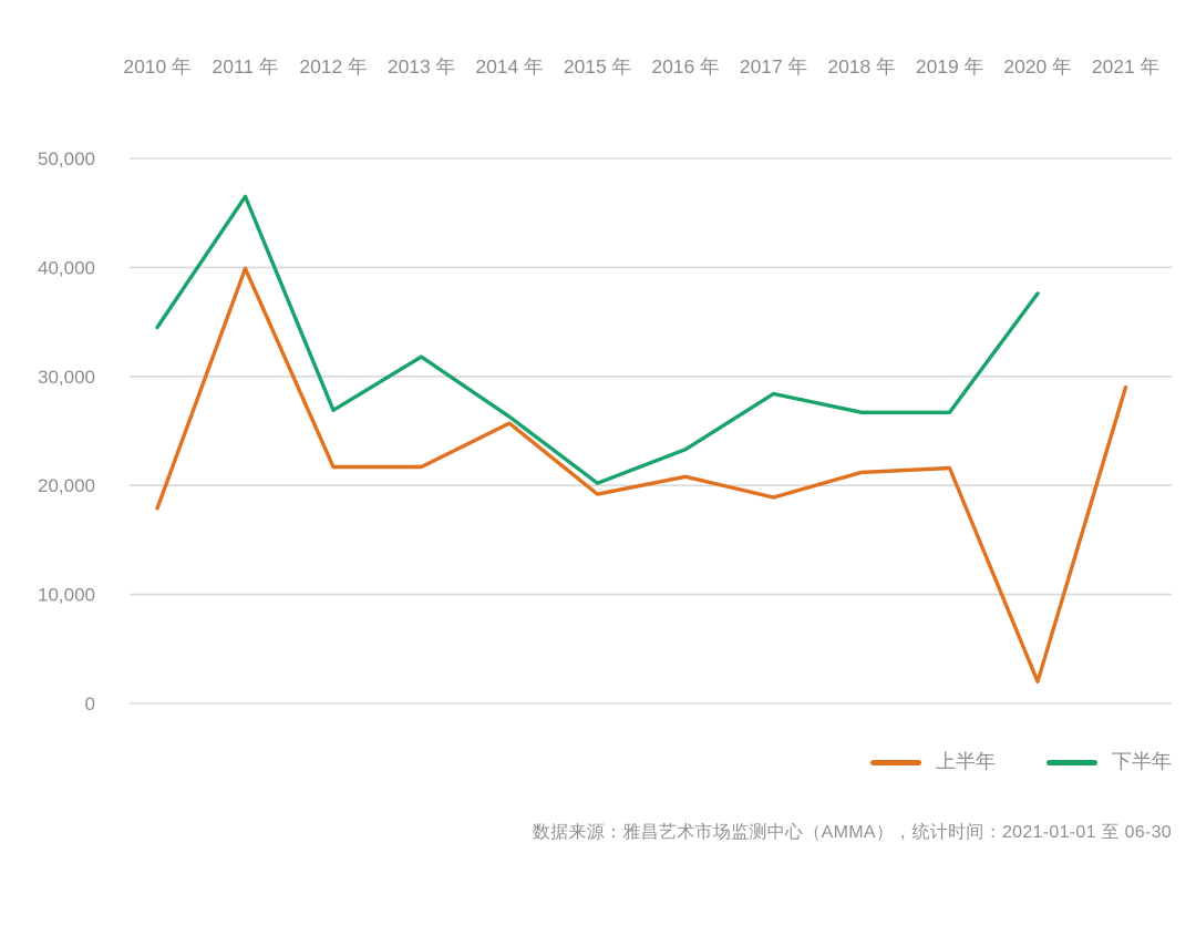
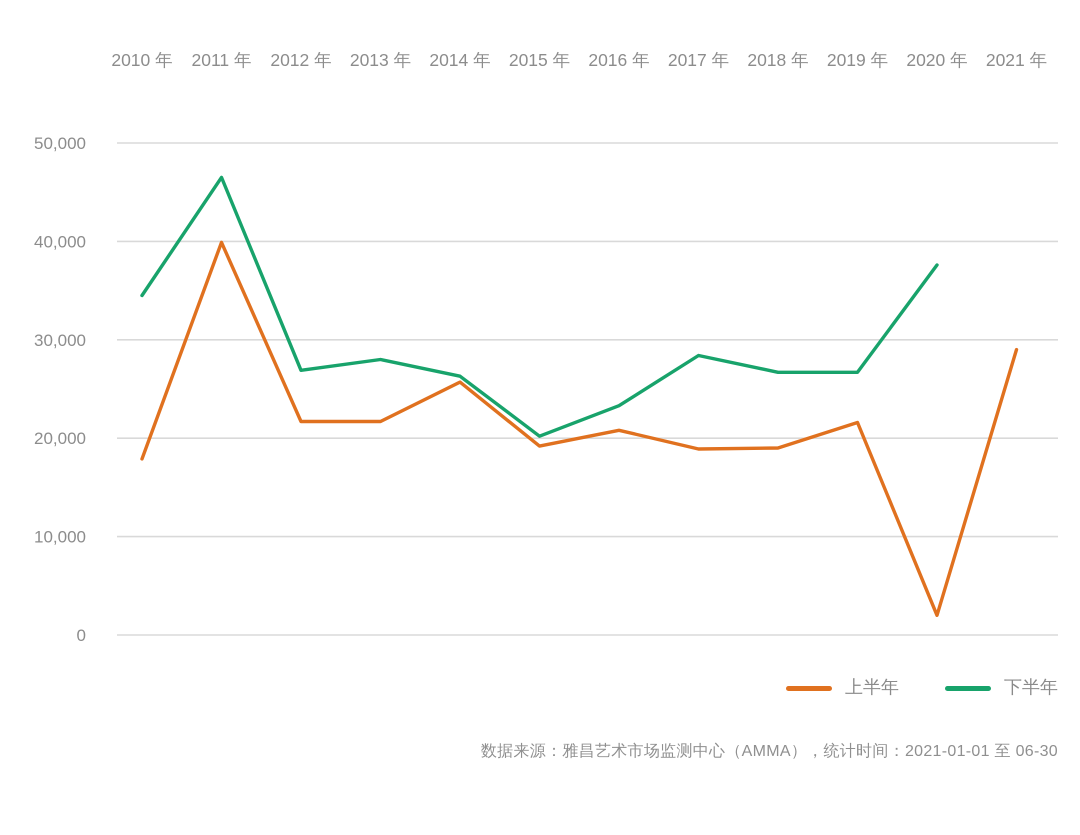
下半年/2013 年: 32000 -> 28000
上半年/2018 年: 21000 -> 19000
